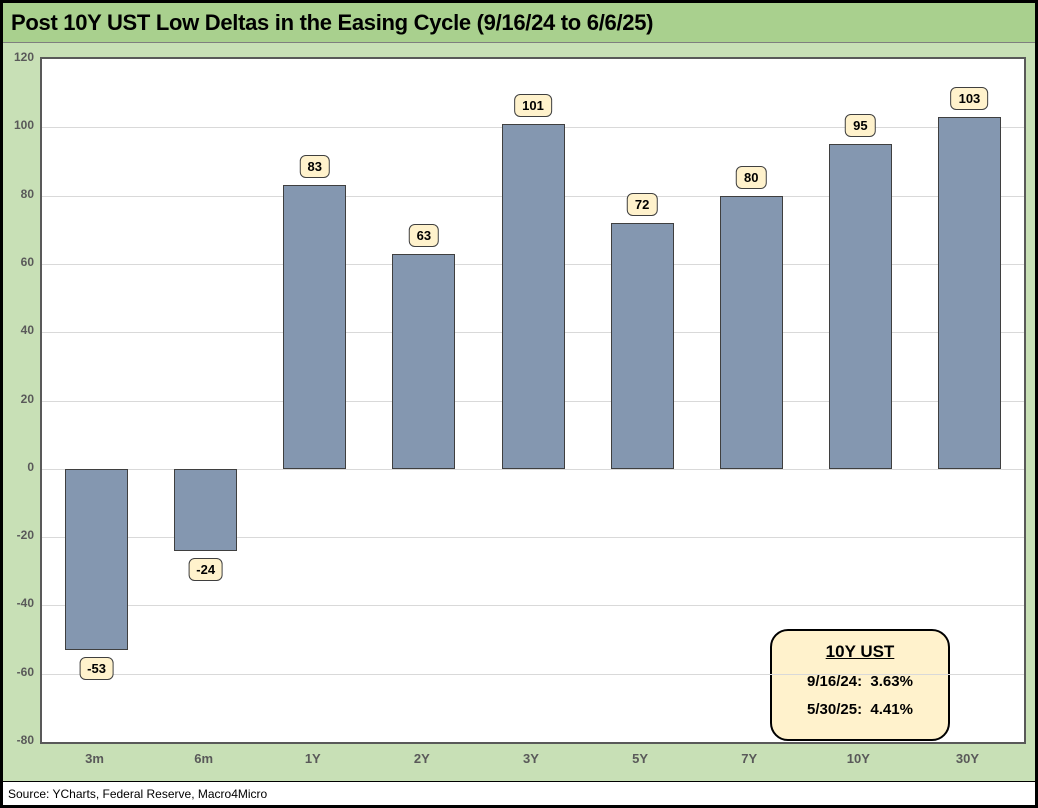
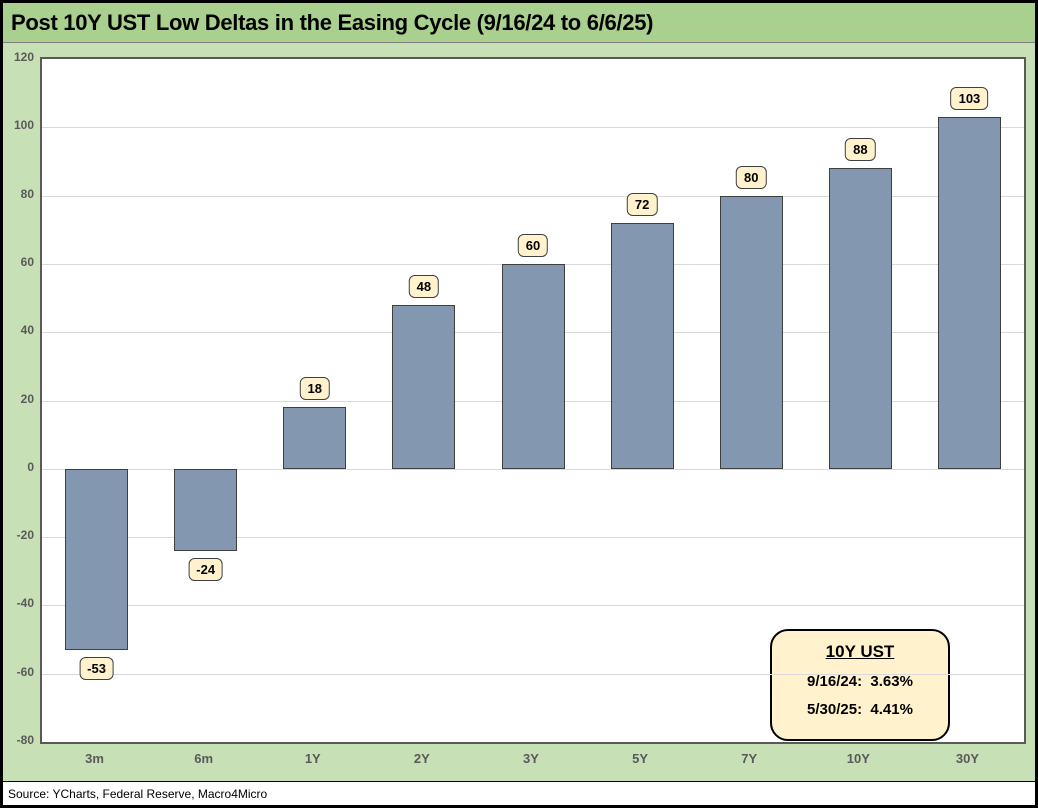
1Y: 83 -> 18
2Y: 63 -> 48
3Y: 101 -> 60
10Y: 95 -> 88
